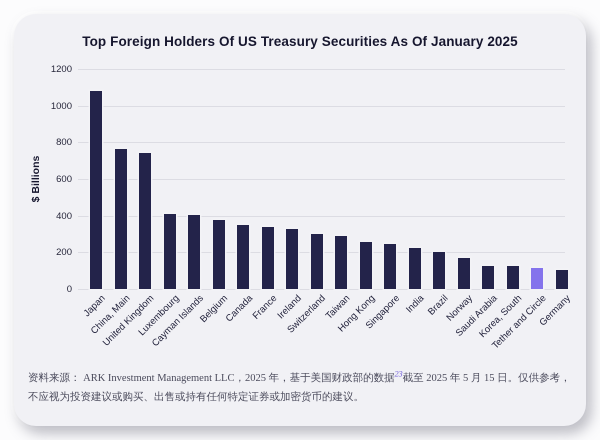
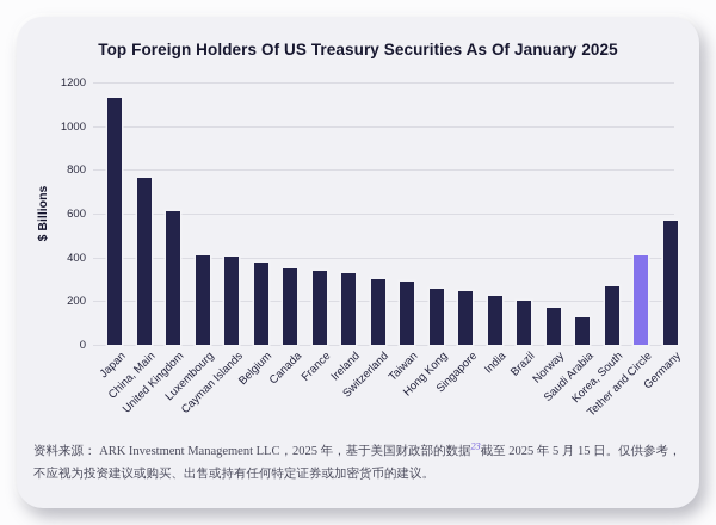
Japan: 1080 -> 1130
United Kingdom: 740 -> 610
Korea, South: 120 -> 270
Tether and Circle: 110 -> 410
Germany: 100 -> 570
